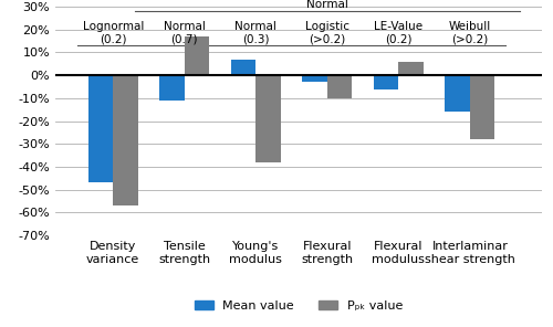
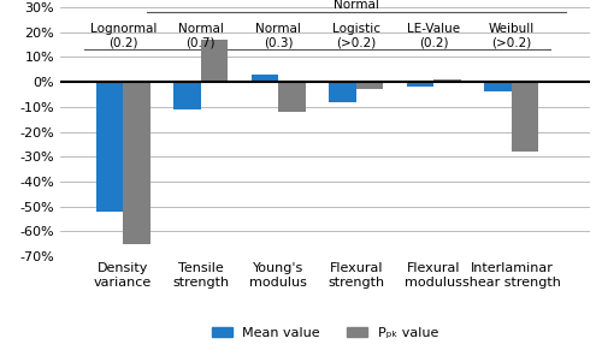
Mean value/Density variance: -47% -> -52%
Pₚₖ value/Density variance: -57% -> -65%
Mean value/Young's modulus: 7% -> 3%
Pₚₖ value/Young's modulus: -38% -> -12%
Mean value/Flexural strength: -3% -> -8%
Pₚₖ value/Flexural strength: -10% -> -3%
Mean value/Flexural modulus: -6% -> -2%
Pₚₖ value/Flexural modulus: 6% -> 1%
Mean value/Interlaminar shear strength: -16% -> -4%
